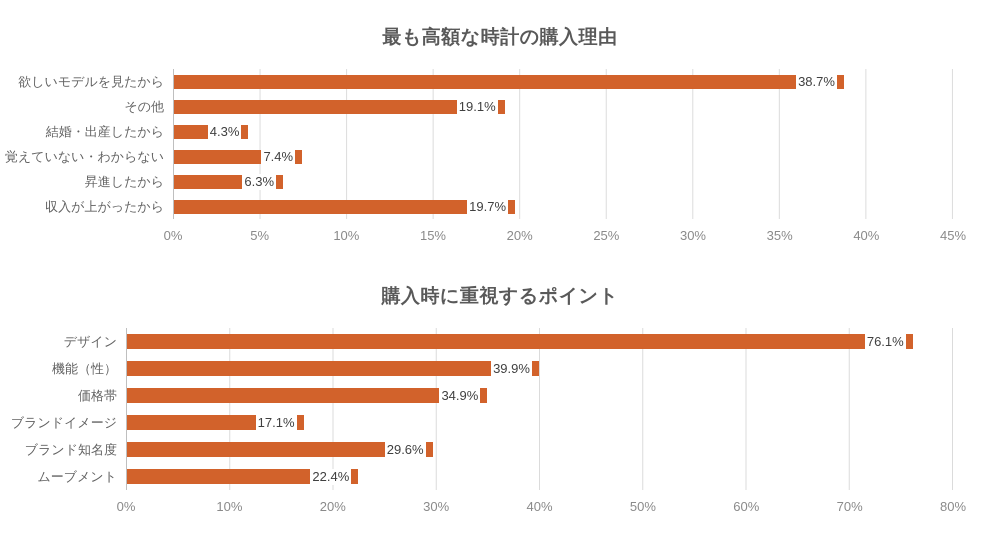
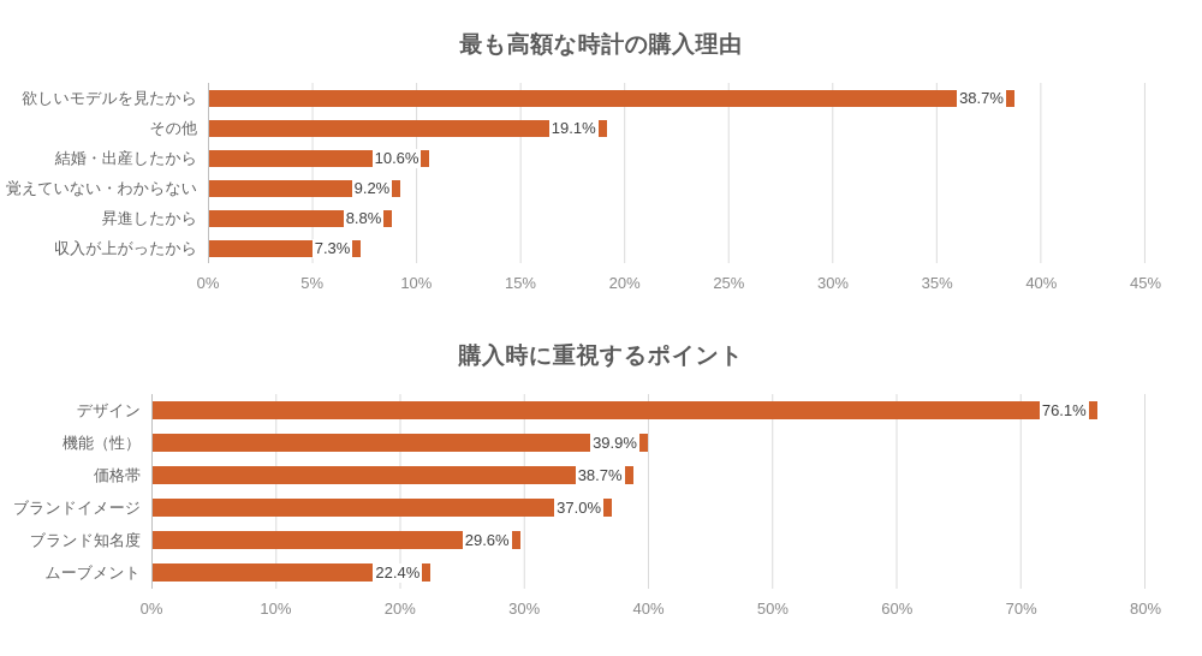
最も高額な時計の購入理由/結婚・出産したから: 4.3% -> 10.6%
最も高額な時計の購入理由/覚えていない・わからない: 7.4% -> 9.2%
最も高額な時計の購入理由/昇進したから: 6.3% -> 8.8%
最も高額な時計の購入理由/収入が上がったから: 19.7% -> 7.3%
購入時に重視するポイント/価格帯: 34.9% -> 38.7%
購入時に重視するポイント/ブランドイメージ: 17.1% -> 37.0%
